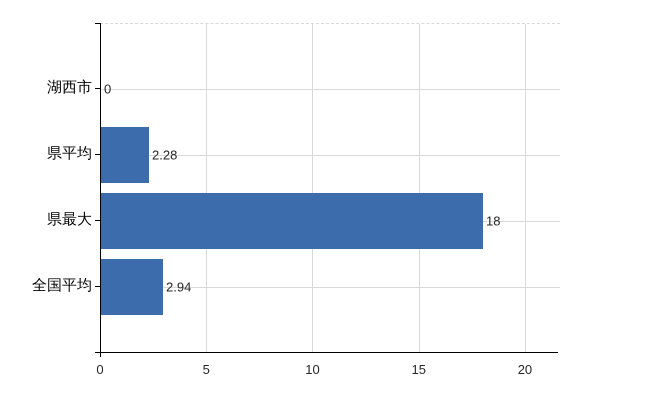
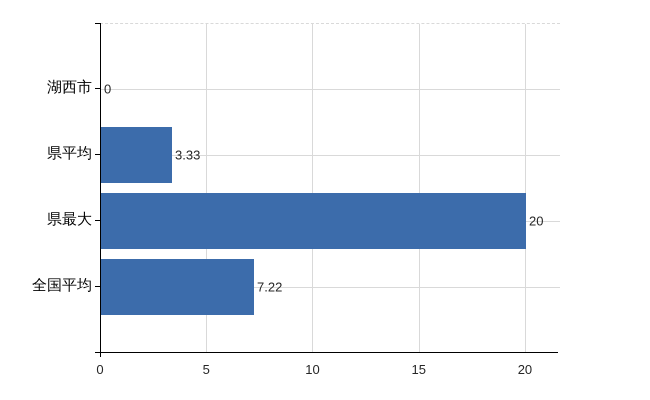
県平均: 2.28 -> 3.33
県最大: 18 -> 20
全国平均: 2.94 -> 7.22
